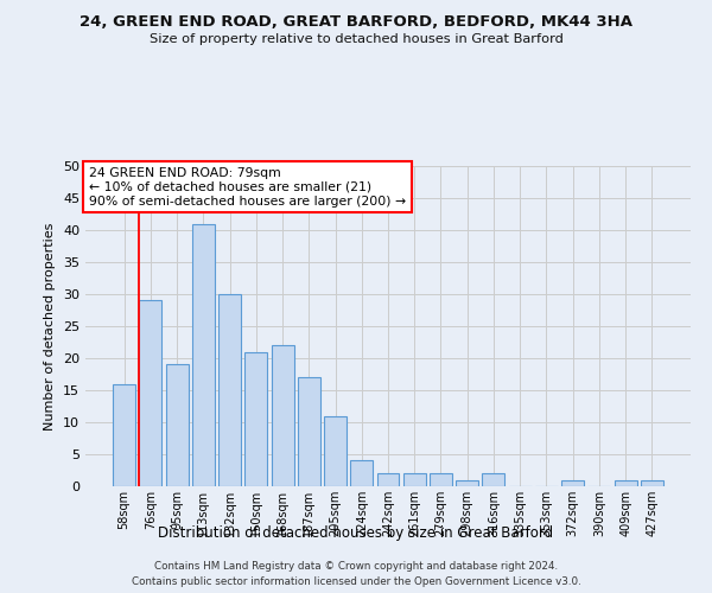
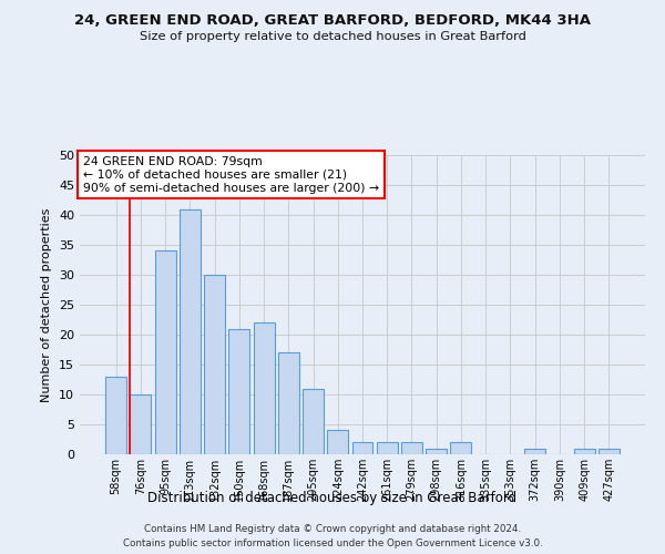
58sqm: 16 -> 13
76sqm: 29 -> 10
95sqm: 19 -> 34
